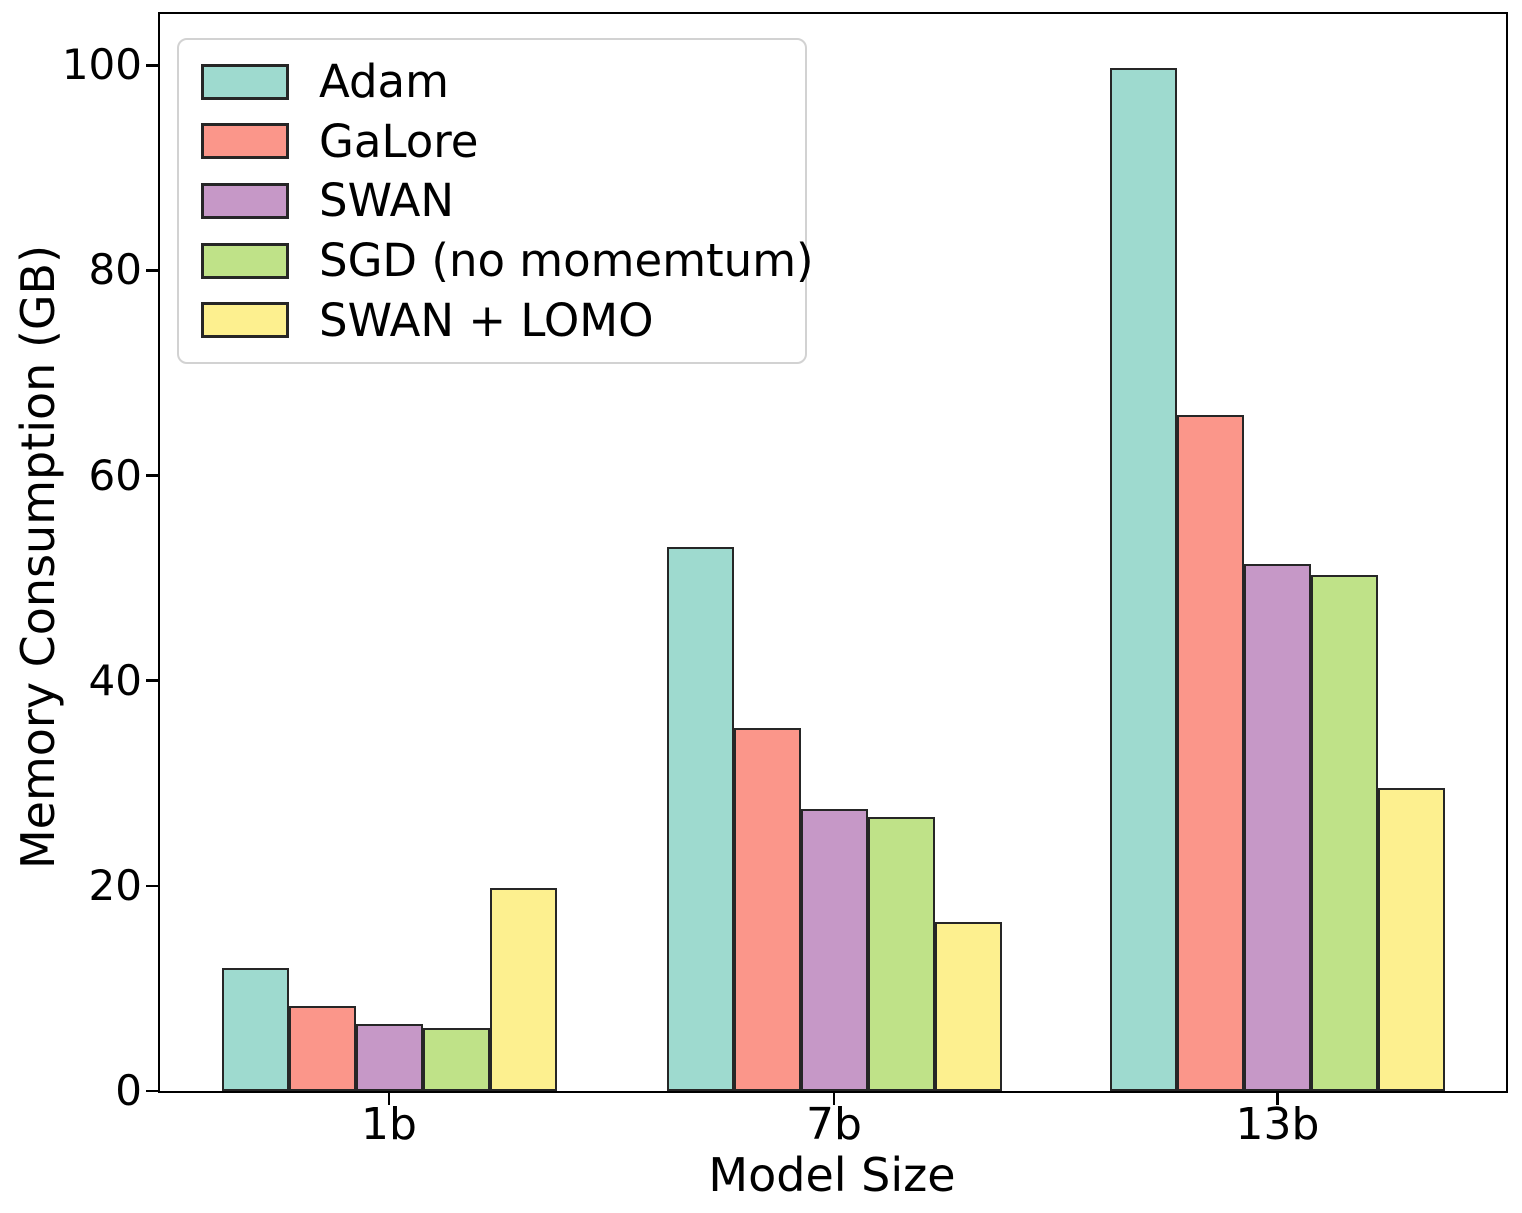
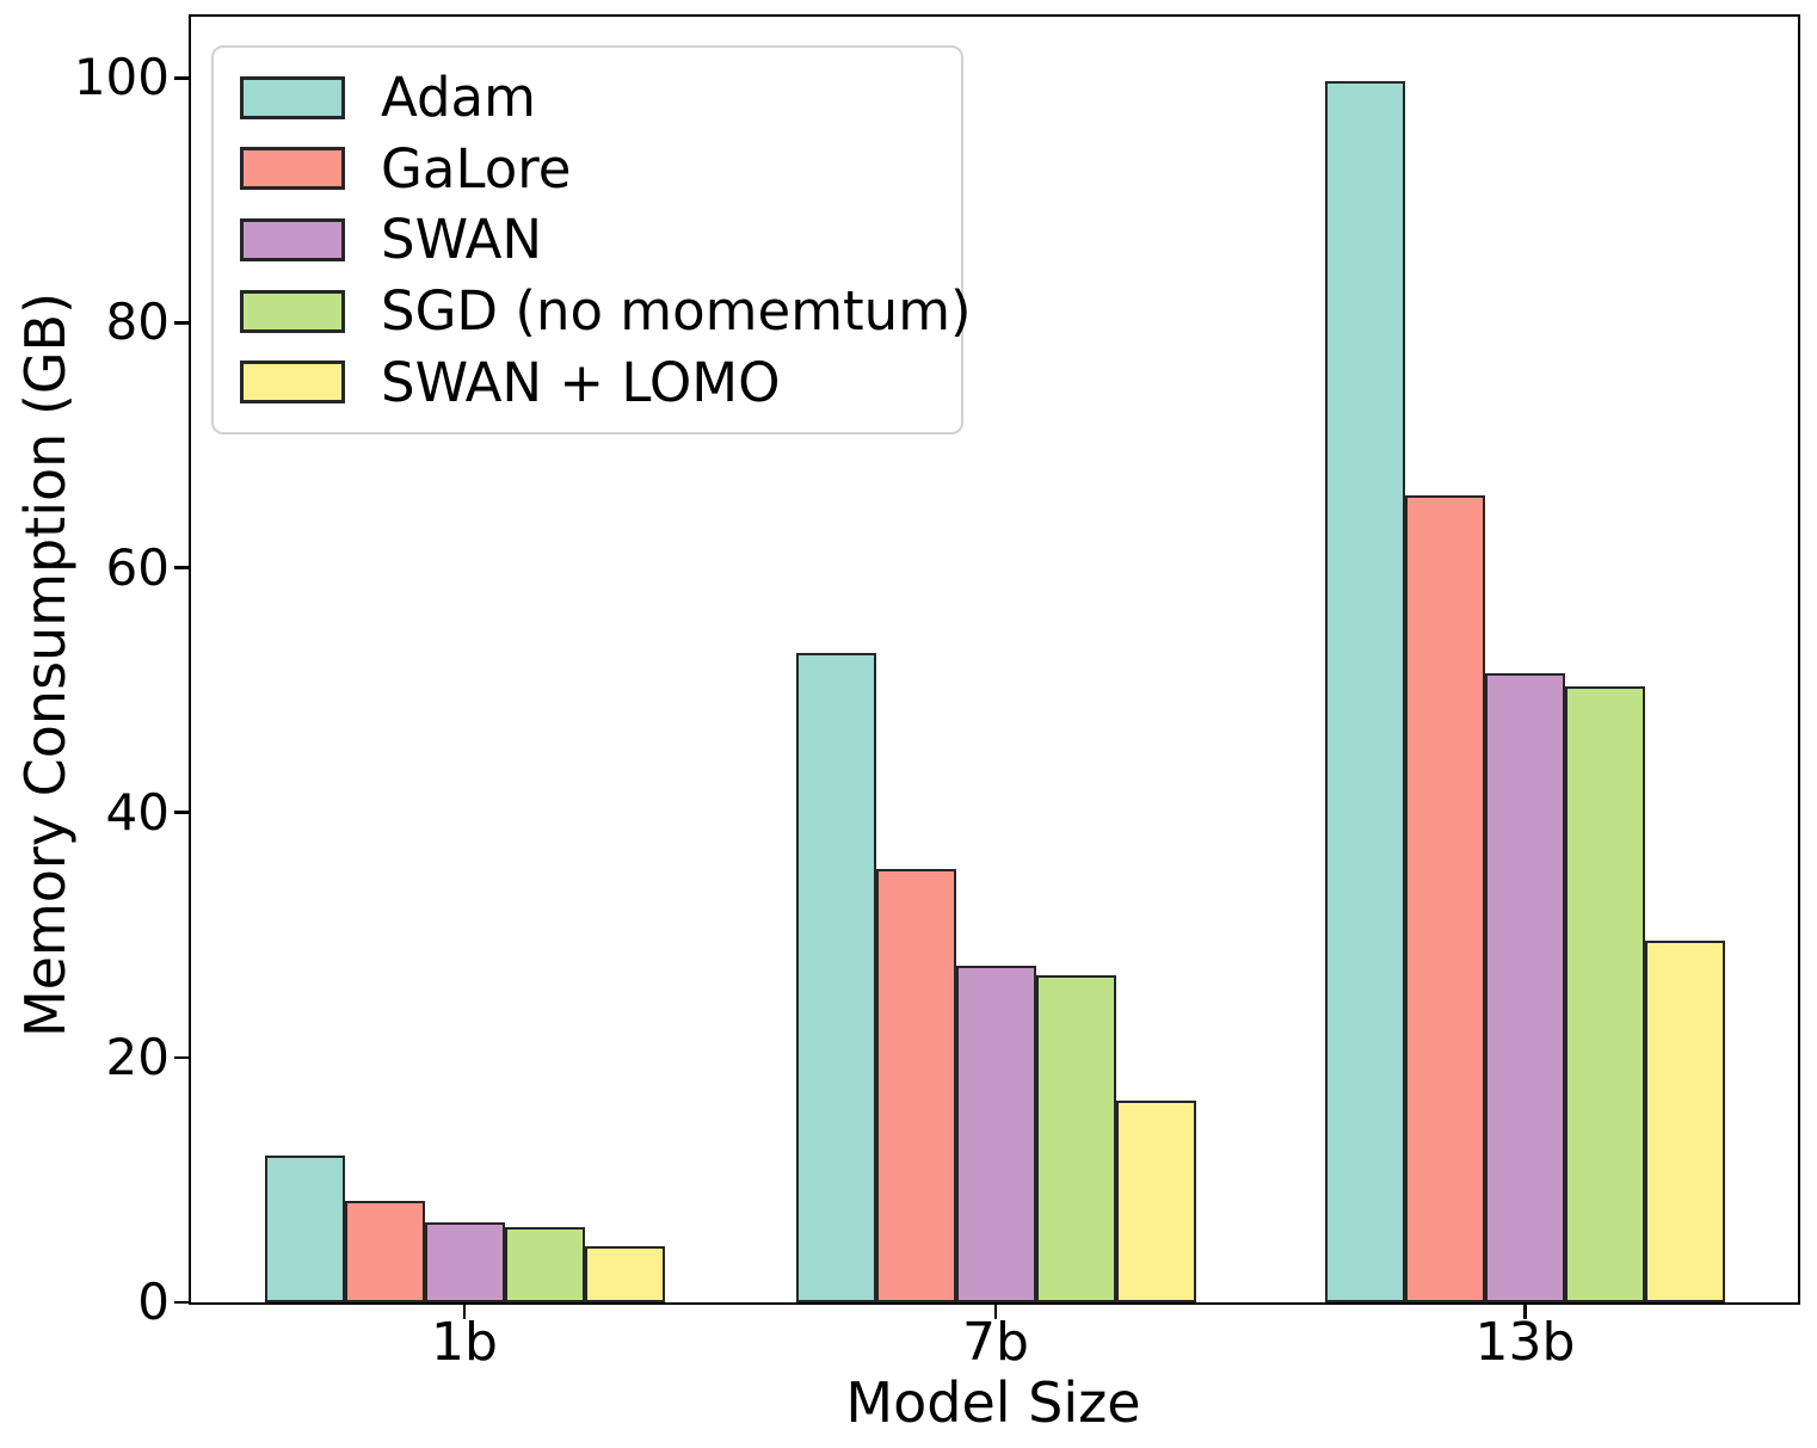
SWAN + LOMO/1b: 19.8 -> 4.6
